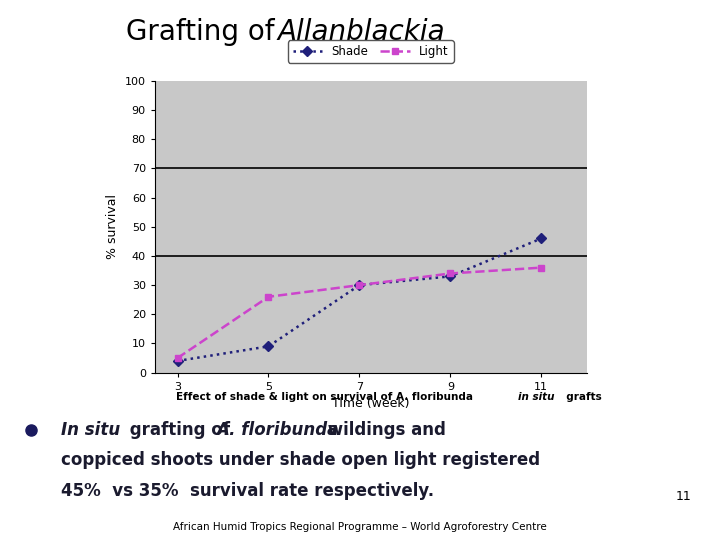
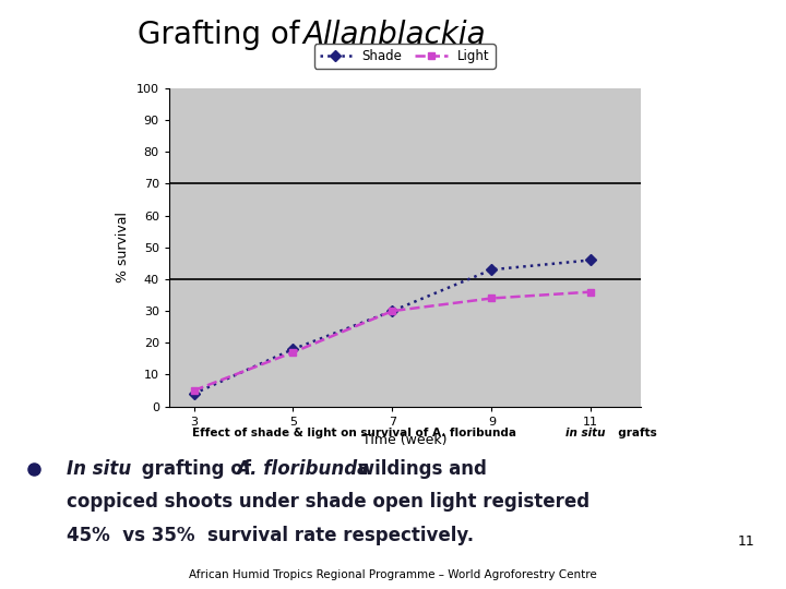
Shade/5: 9 -> 18
Light/5: 26 -> 17
Shade/9: 33 -> 43
